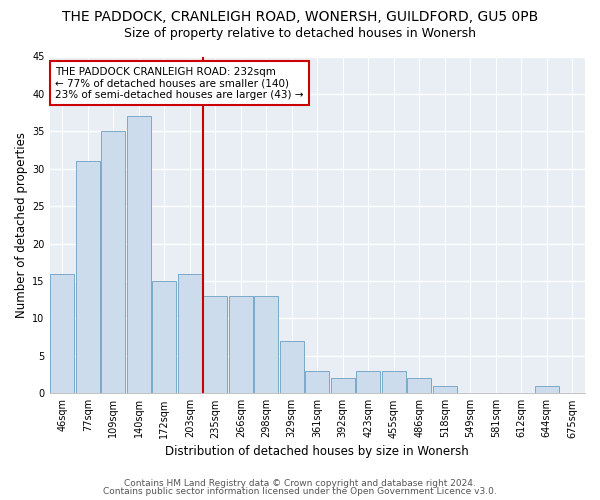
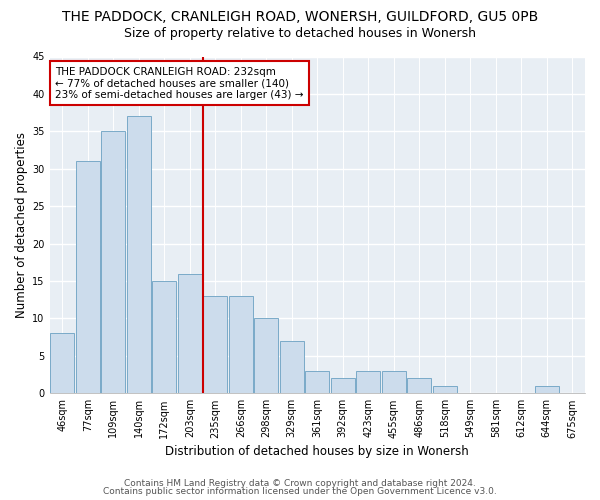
46sqm: 16 -> 8
298sqm: 13 -> 10
